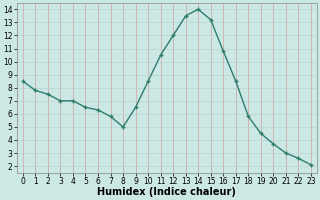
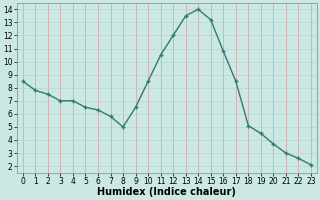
18: 5.8 -> 5.1
